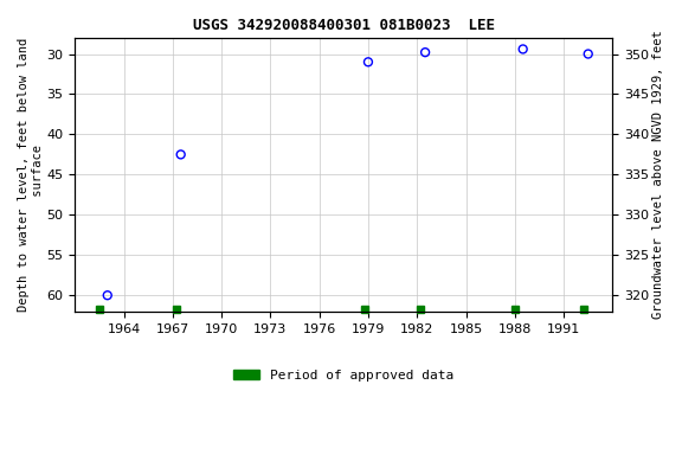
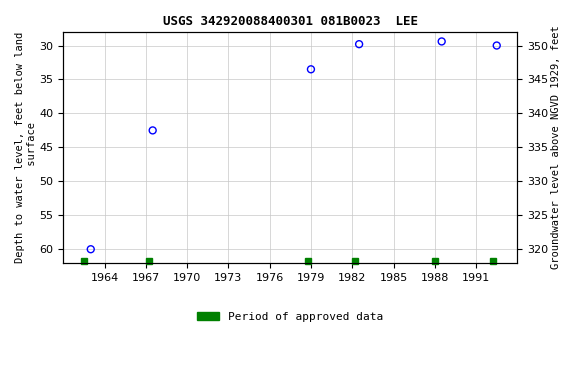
1979: 31.0 -> 33.5
